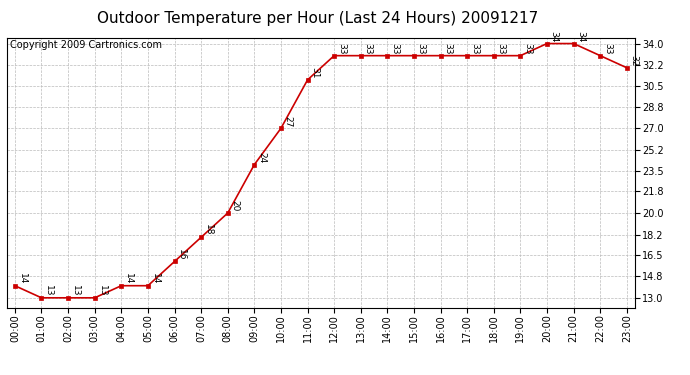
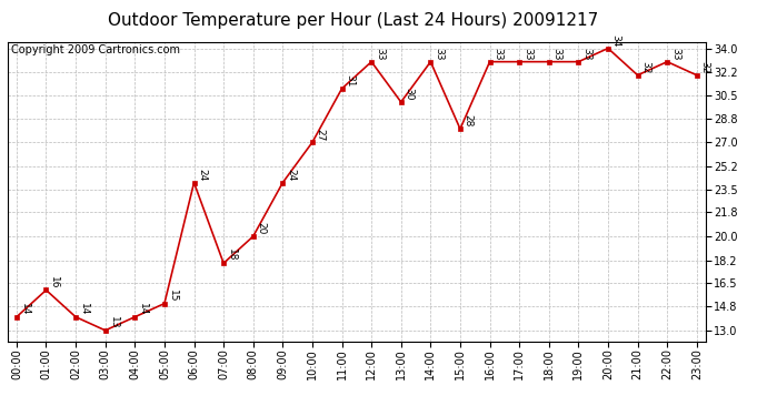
01:00: 13 -> 16
02:00: 13 -> 14
05:00: 14 -> 15
06:00: 16 -> 24
13:00: 33 -> 30
15:00: 33 -> 28
21:00: 34 -> 32
